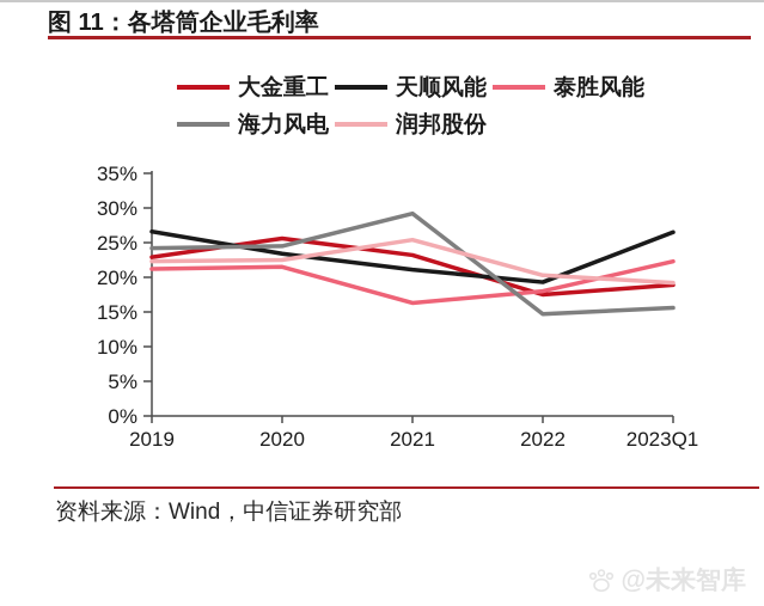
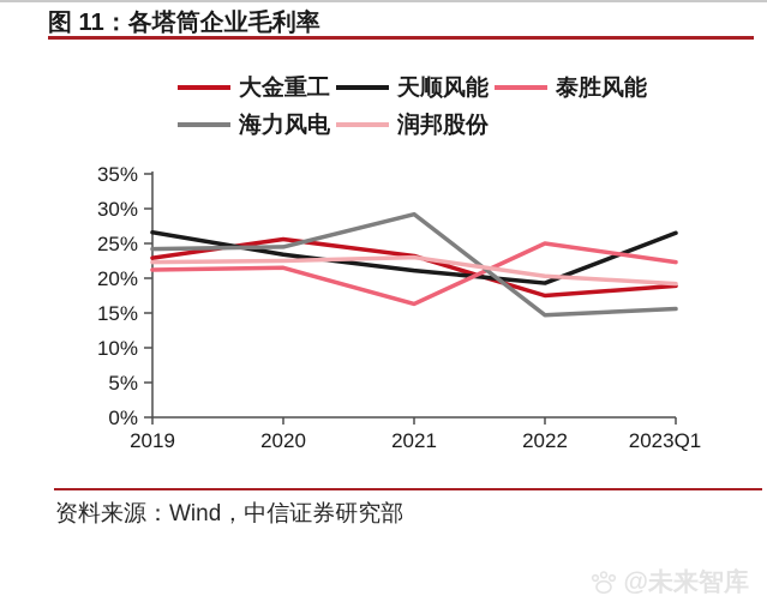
润邦股份/2021: 25% -> 23%
泰胜风能/2022: 18% -> 25%
